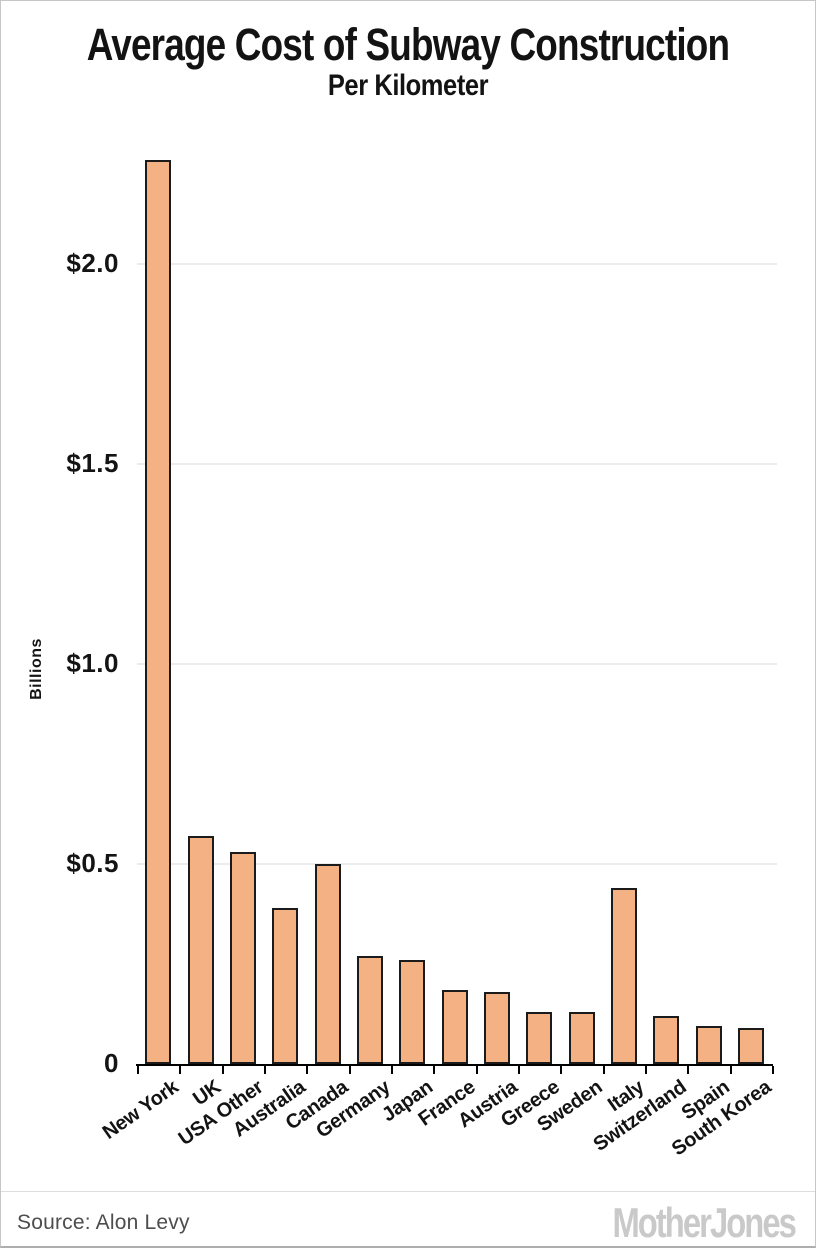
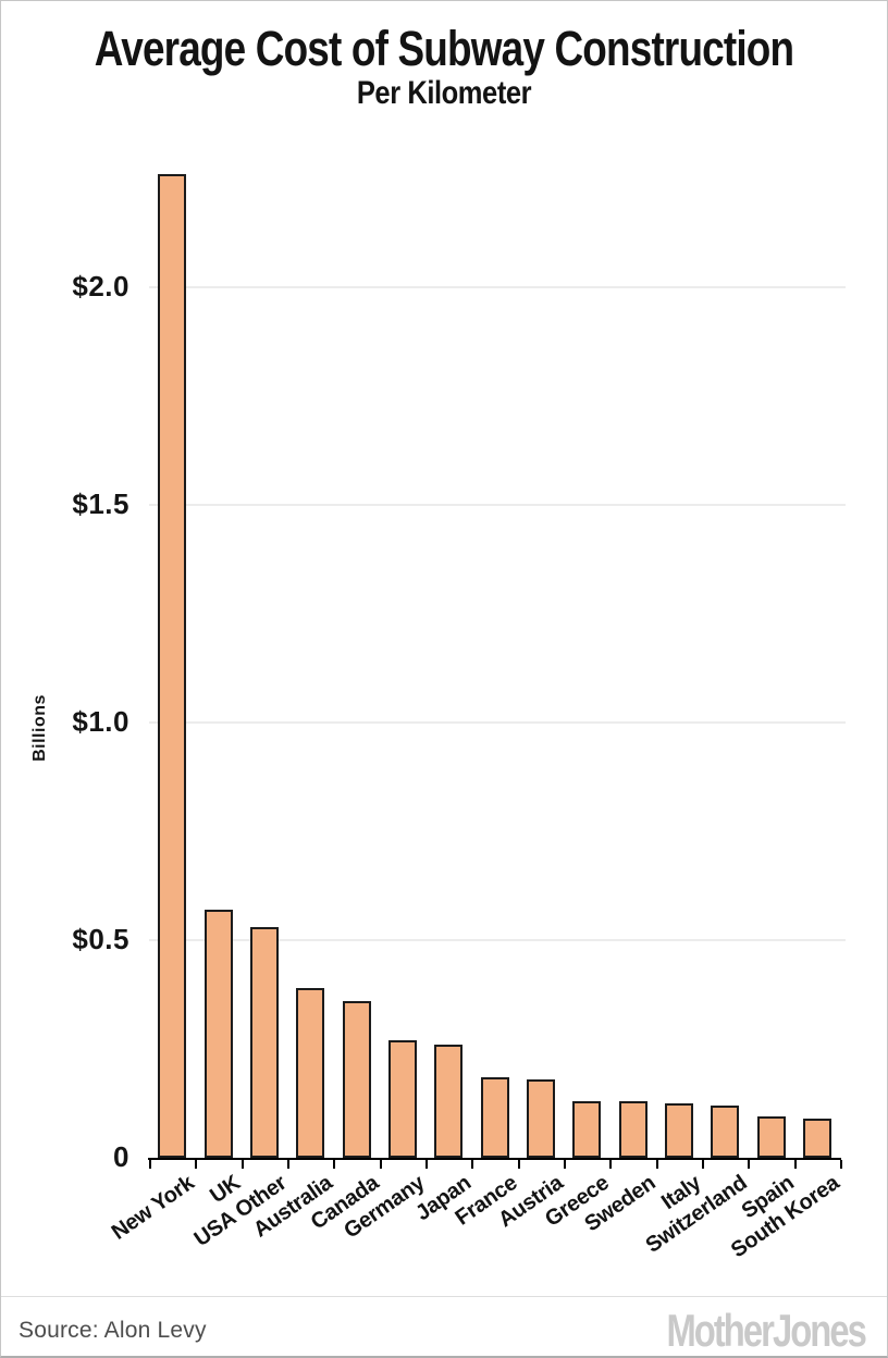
Canada: $0.50 -> $0.36
Italy: $0.44 -> $0.12
